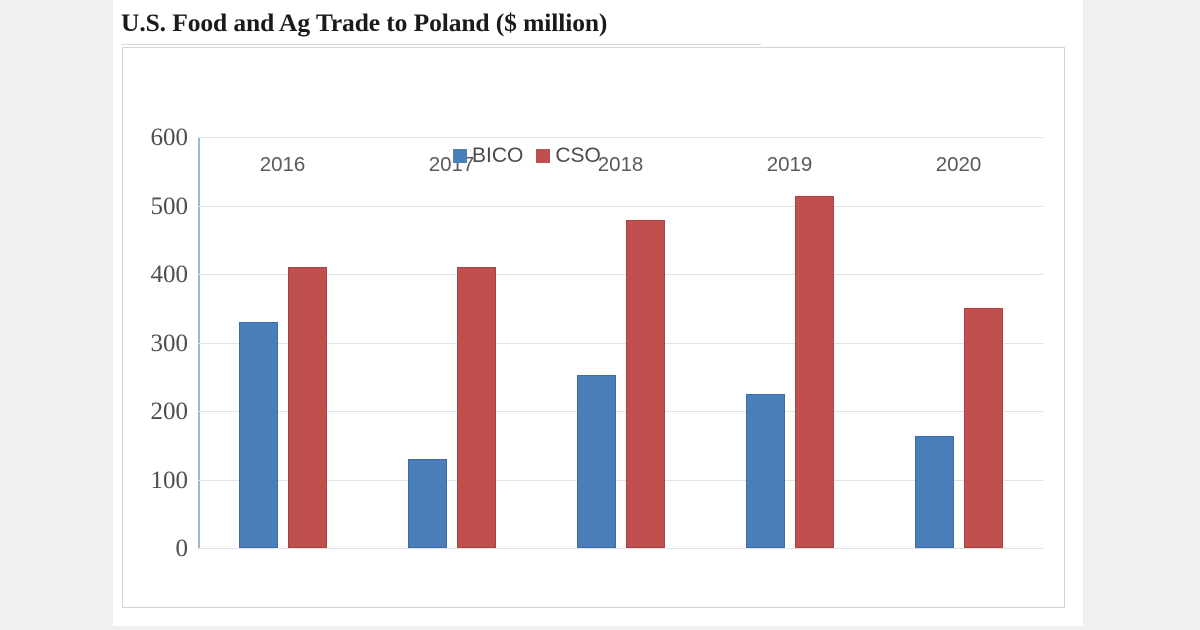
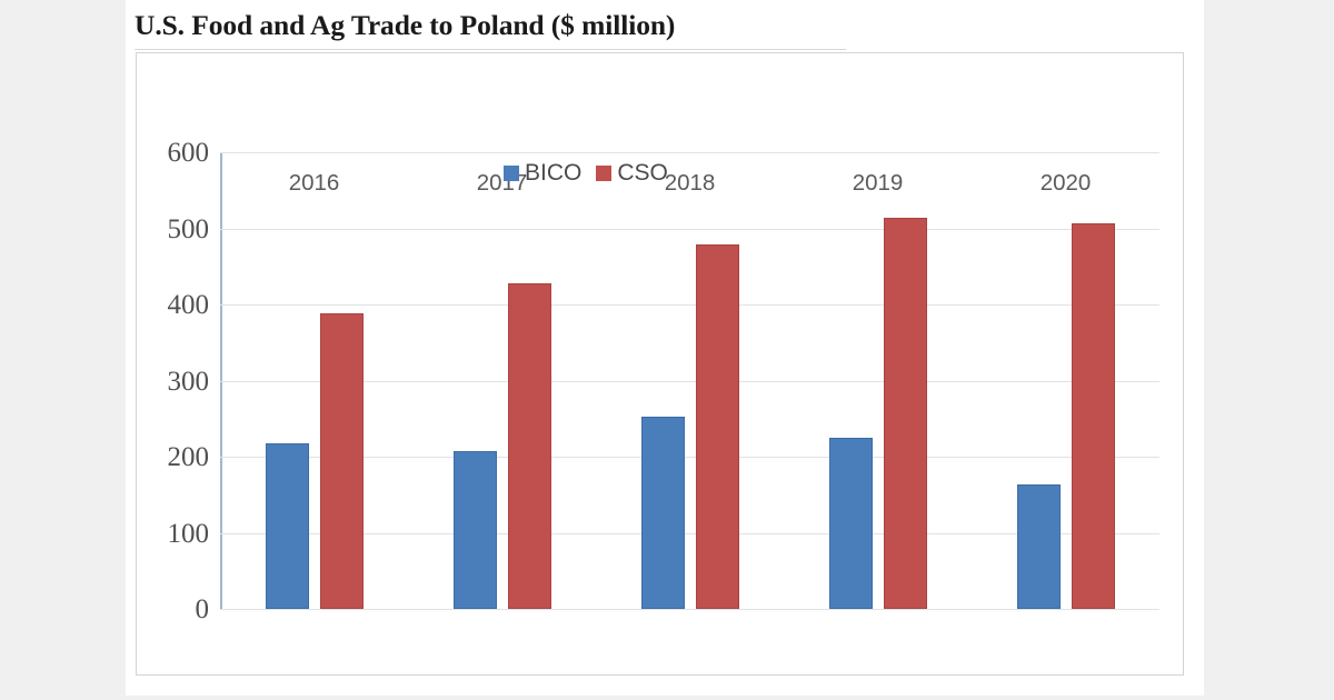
BICO/2016: 330 -> 220
CSO/2016: 410 -> 390
BICO/2017: 130 -> 210
CSO/2017: 410 -> 430
CSO/2020: 350 -> 510
